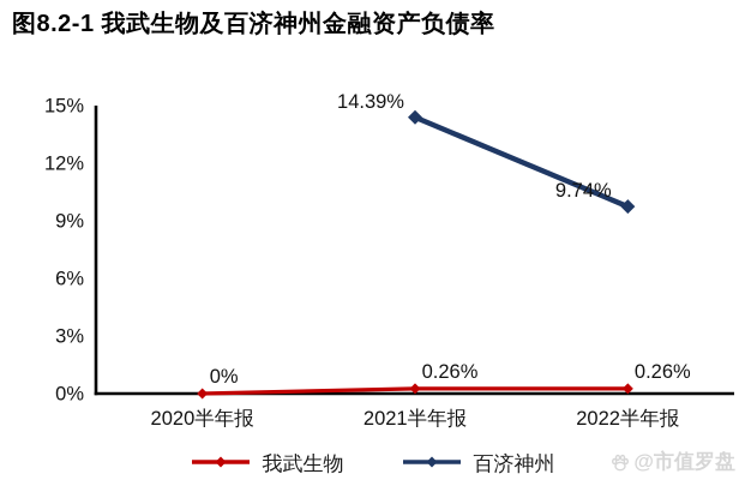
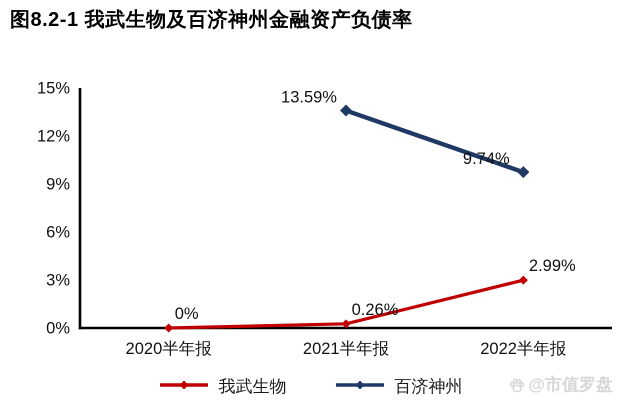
百济神州/2021半年报: 14.39% -> 13.59%
我武生物/2022半年报: 0.26% -> 2.99%
